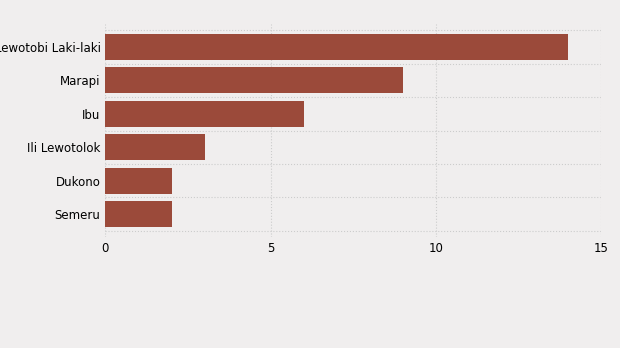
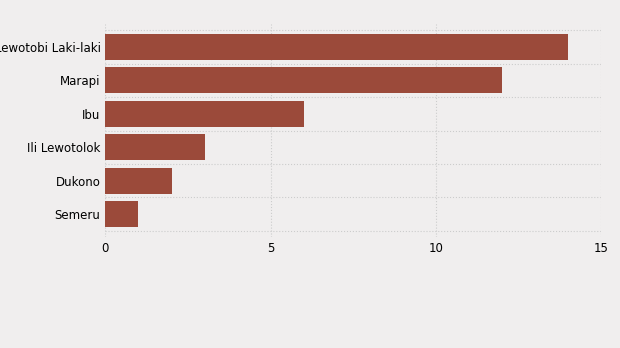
Marapi: 9 -> 12
Semeru: 2 -> 1
